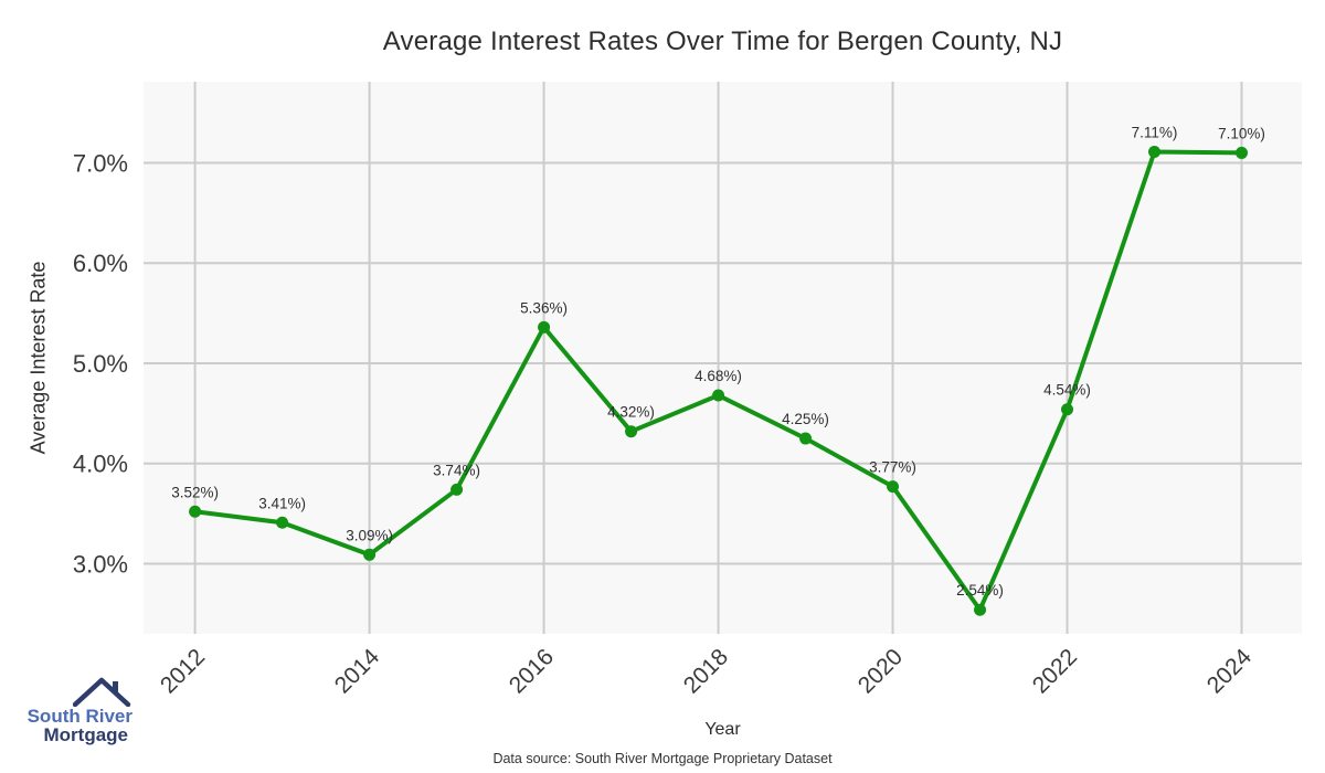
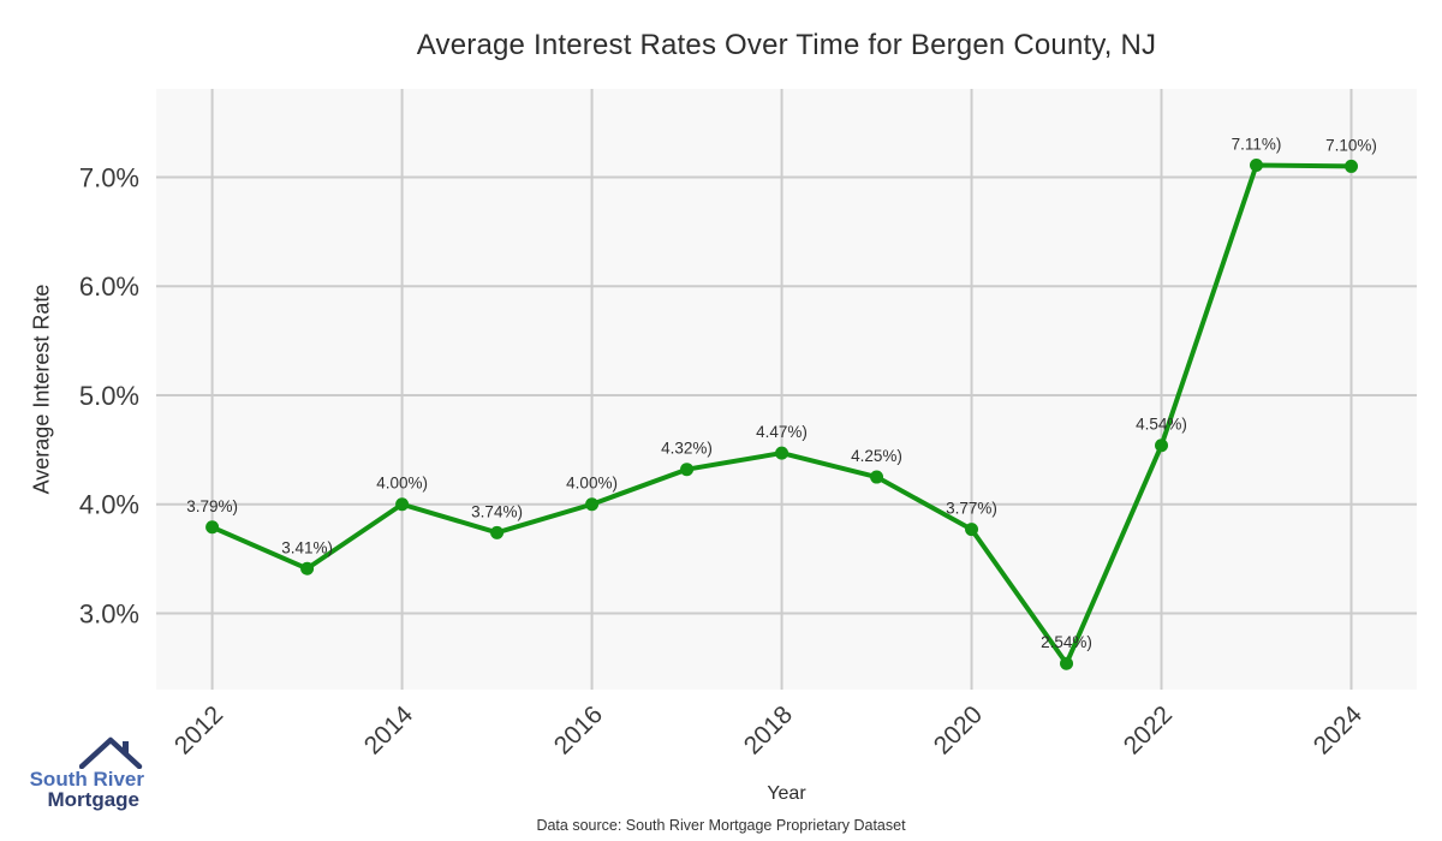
2012: 3.52% -> 3.79%
2014: 3.09% -> 4.00%
2016: 5.36% -> 4.00%
2018: 4.68% -> 4.47%
